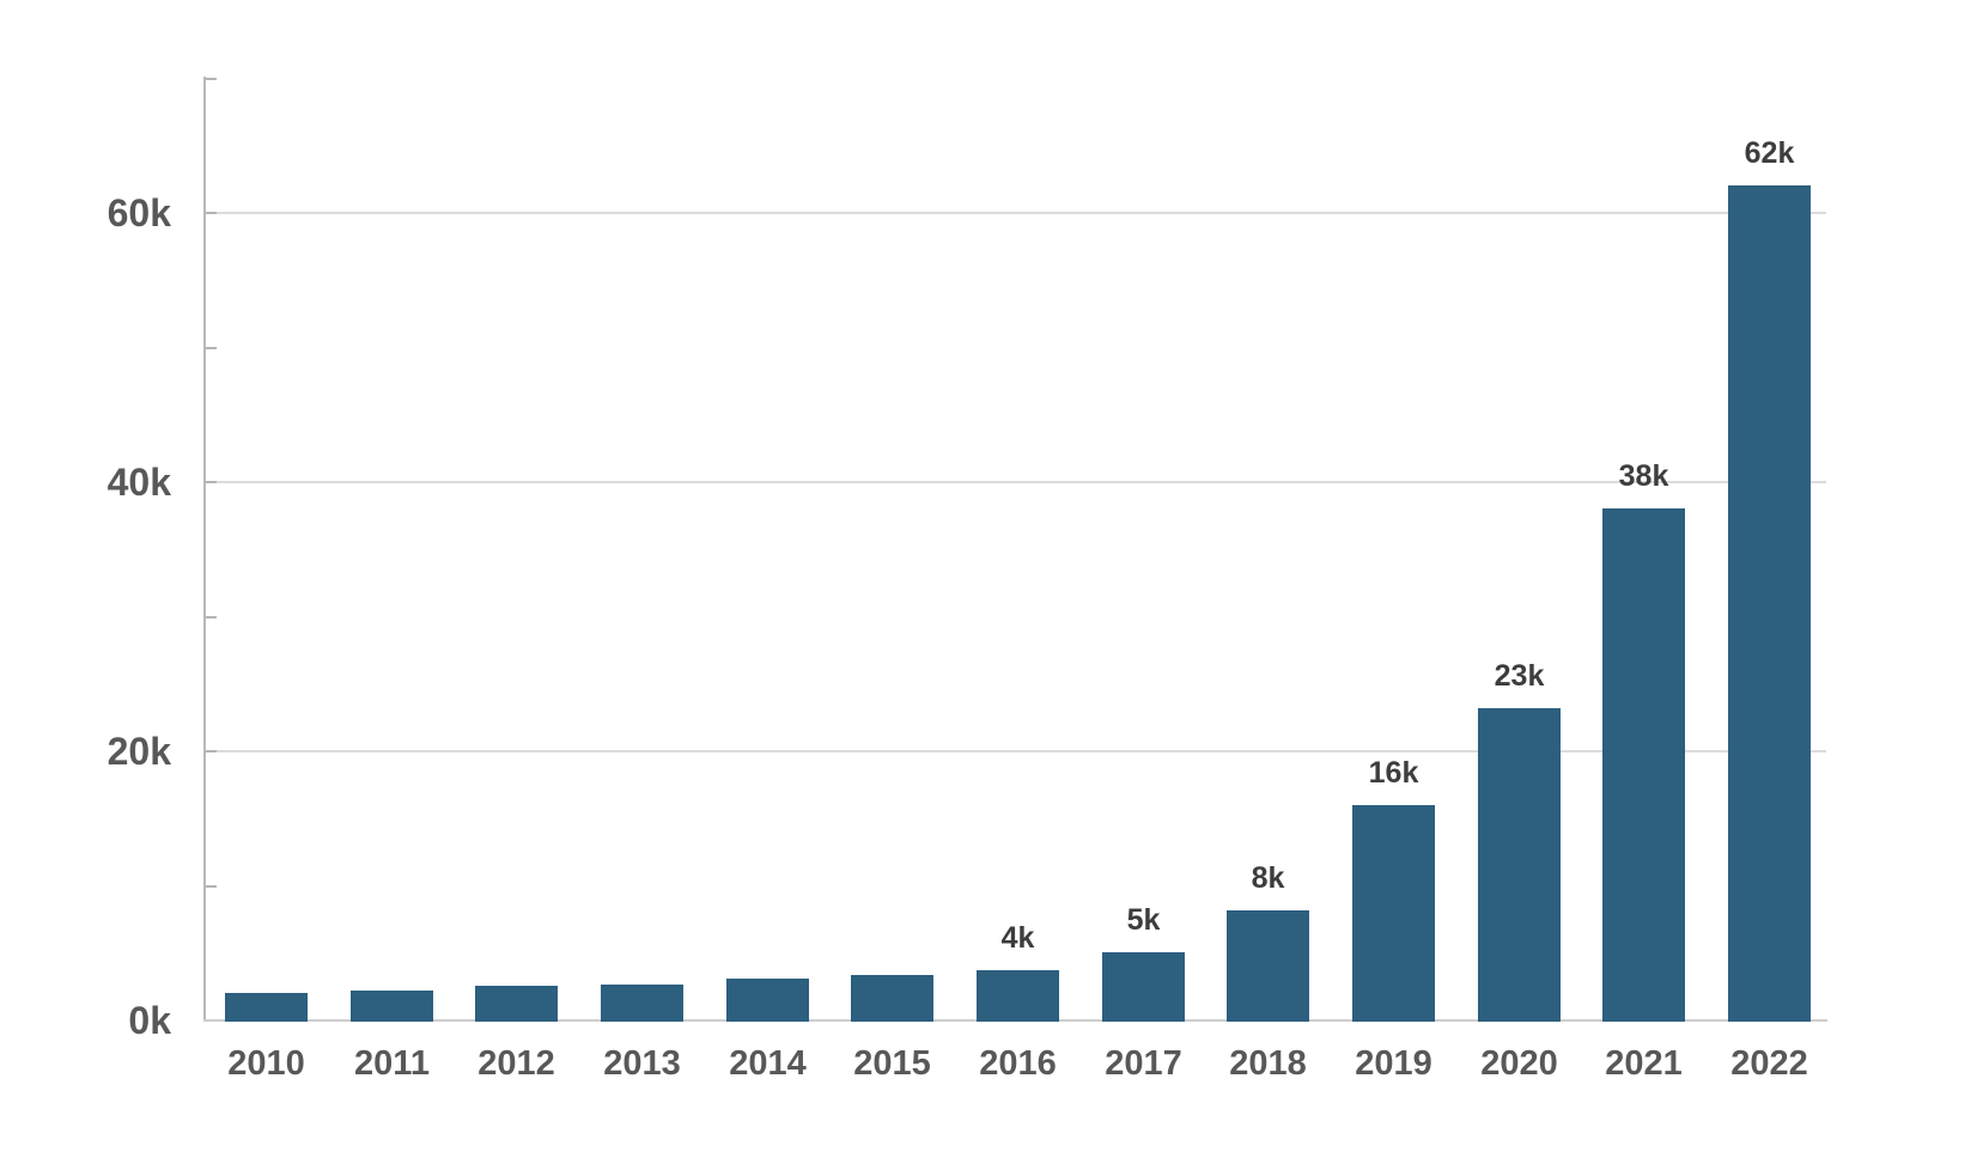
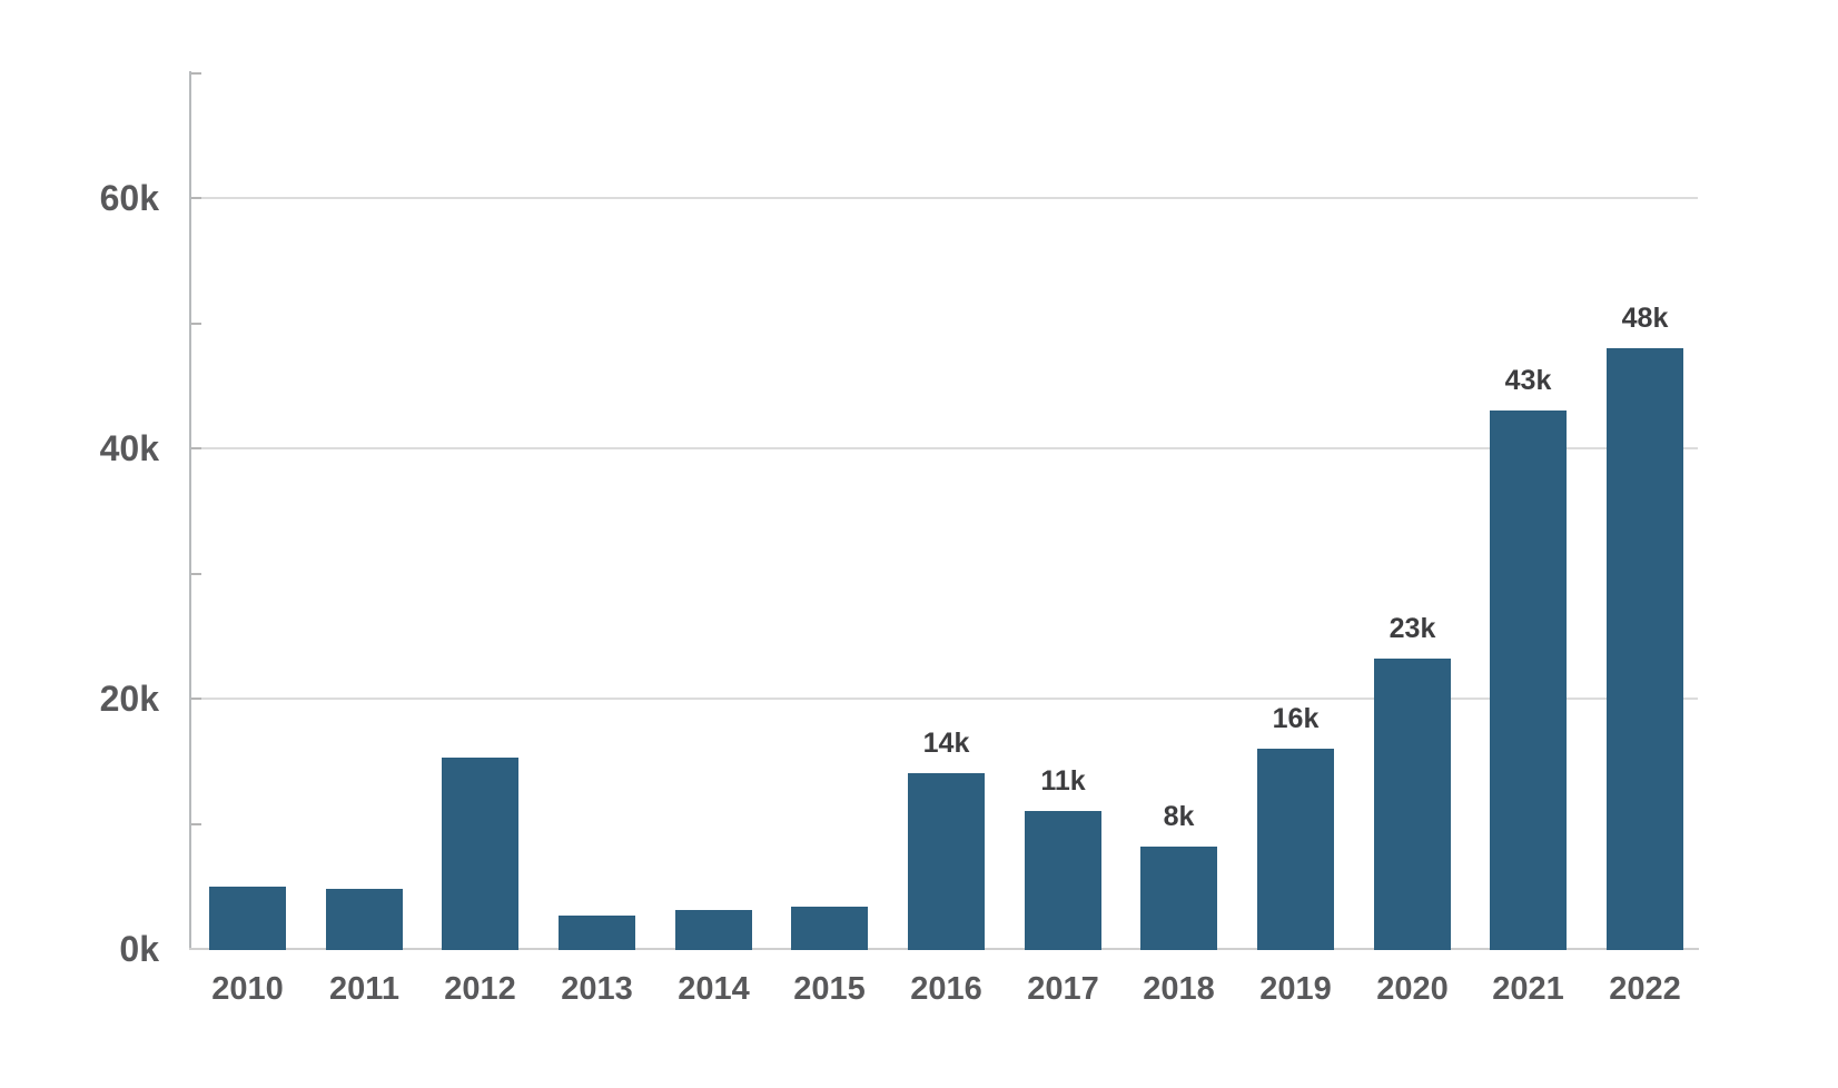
2010: 2.0k -> 5.0k
2011: 2.2k -> 4.8k
2012: 2.6k -> 15.3k
2016: 4k -> 14k
2017: 5k -> 11k
2021: 38k -> 43k
2022: 62k -> 48k
